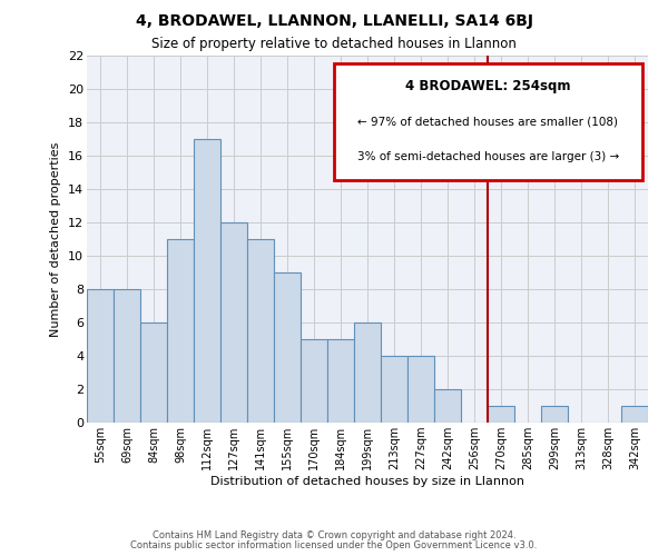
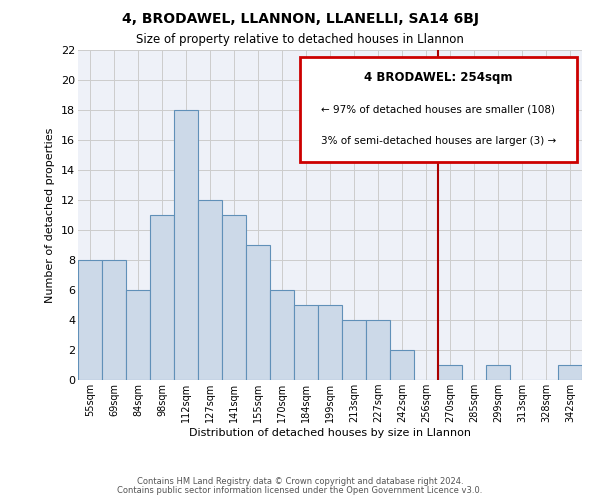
112sqm: 17 -> 18
170sqm: 5 -> 6
199sqm: 6 -> 5
